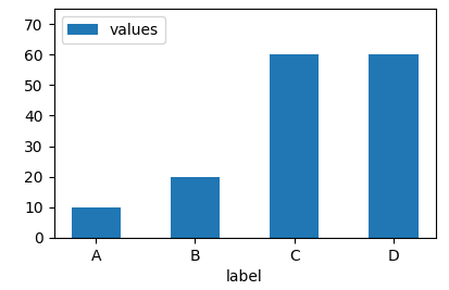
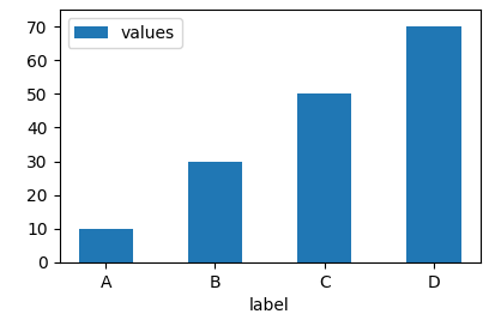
B: 20 -> 30
C: 60 -> 50
D: 60 -> 70
